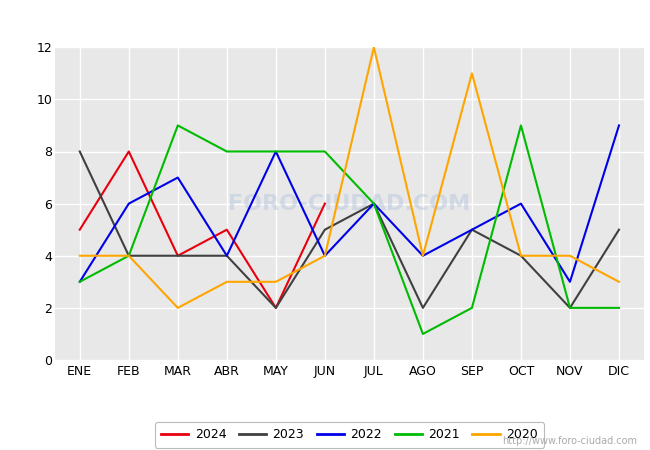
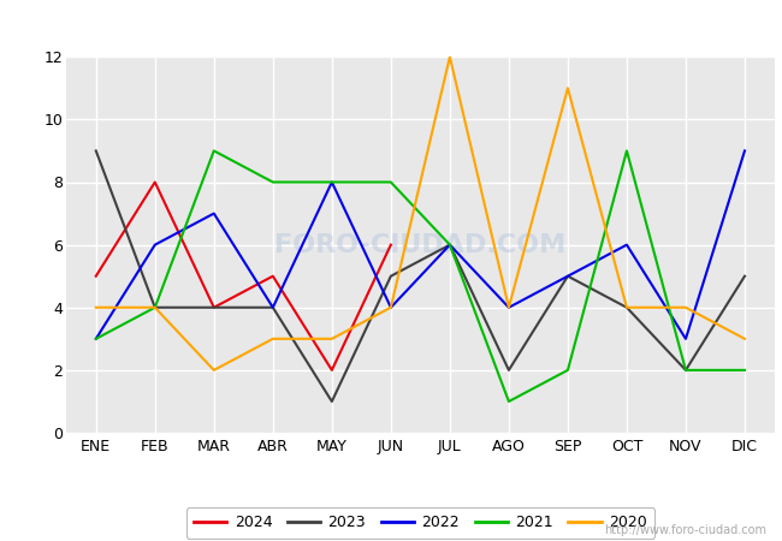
2023/ENE: 8 -> 9
2023/MAY: 2 -> 1
